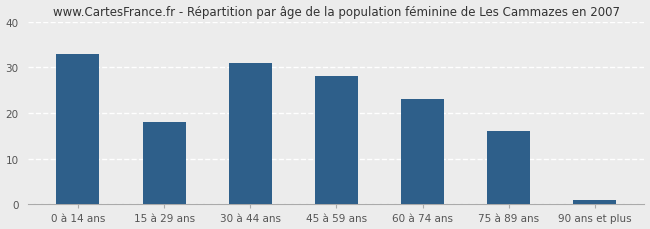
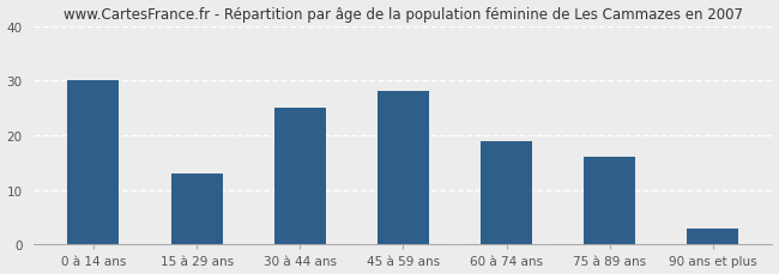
0 à 14 ans: 33 -> 30
15 à 29 ans: 18 -> 13
30 à 44 ans: 31 -> 25
60 à 74 ans: 23 -> 19
90 ans et plus: 1 -> 3
